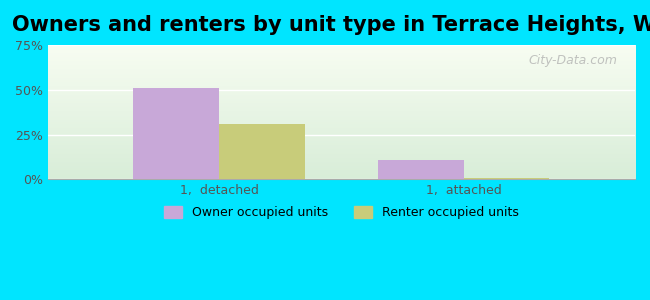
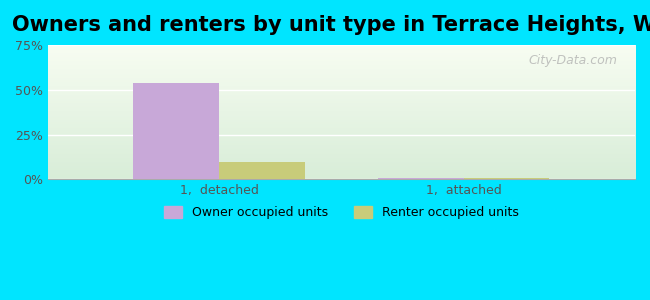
Owner occupied units/1, detached: 51% -> 54%
Renter occupied units/1, detached: 31% -> 10%
Owner occupied units/1, attached: 11% -> 1%
